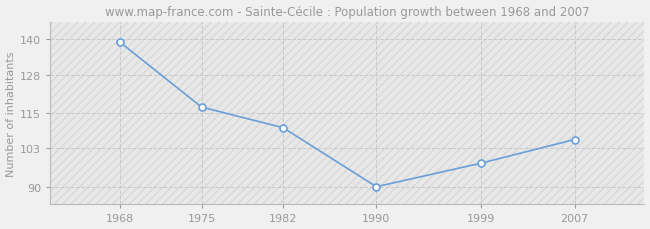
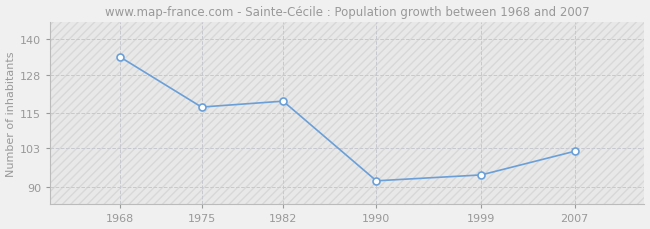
1968: 139 -> 134
1982: 110 -> 119
1990: 90 -> 92
1999: 98 -> 94
2007: 106 -> 102
